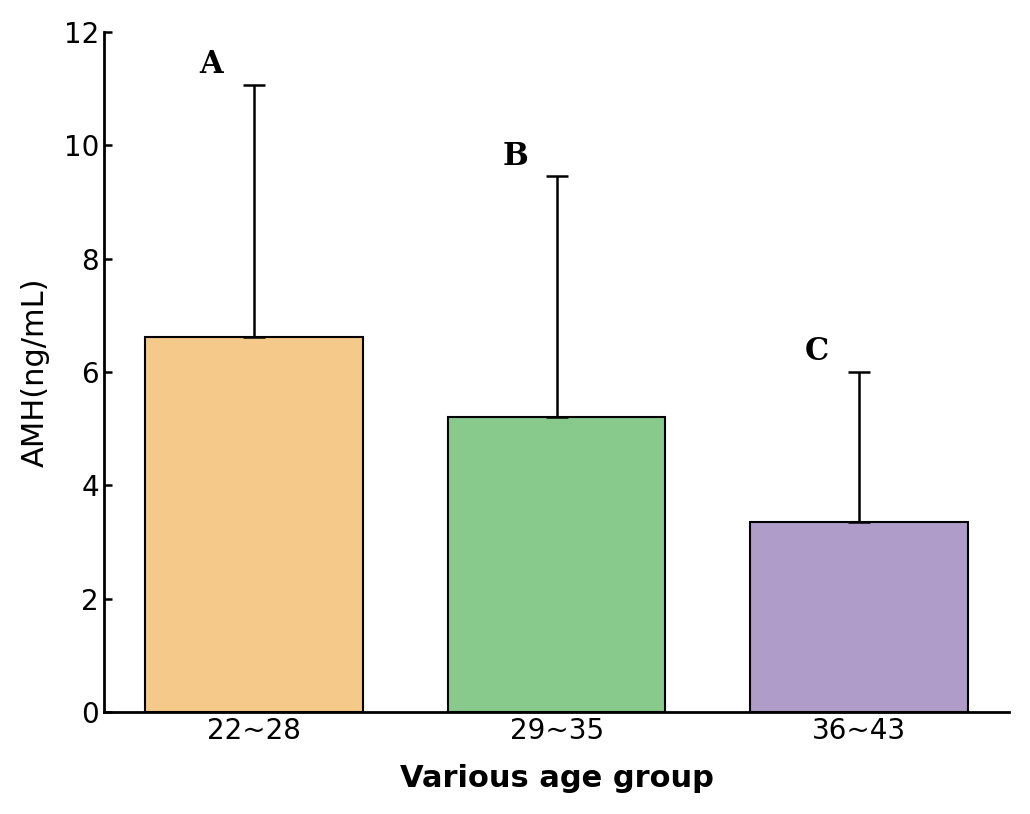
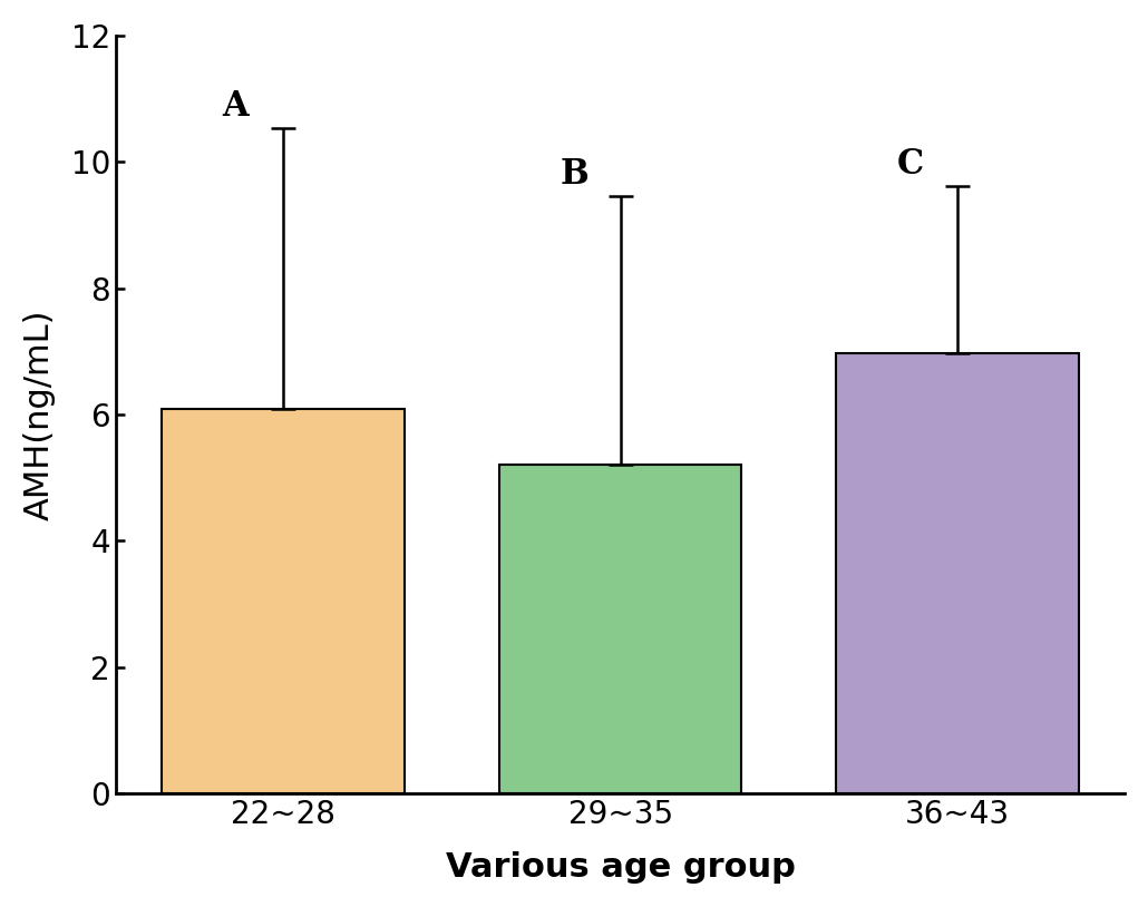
22~28: 6.62 -> 6.08
36~43: 3.35 -> 6.96
